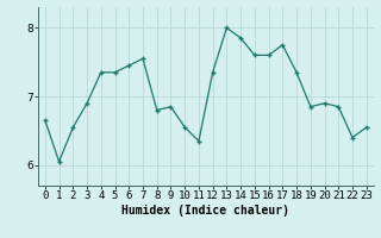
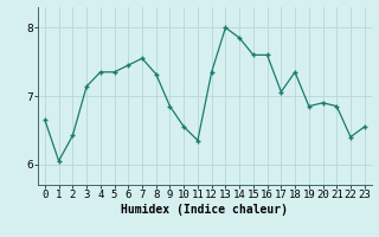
2: 6.55 -> 6.42
3: 6.90 -> 7.14
8: 6.80 -> 7.32
17: 7.75 -> 7.06
